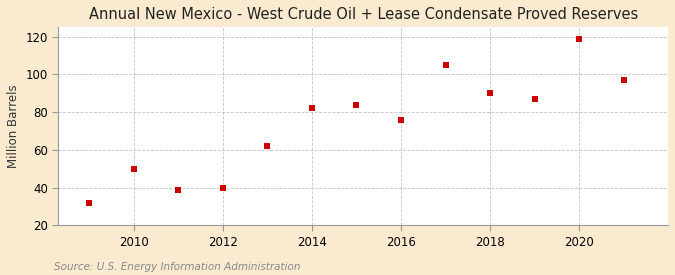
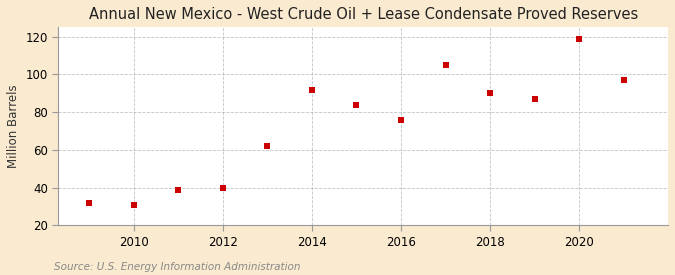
2010: 50 -> 31
2014: 82 -> 92
